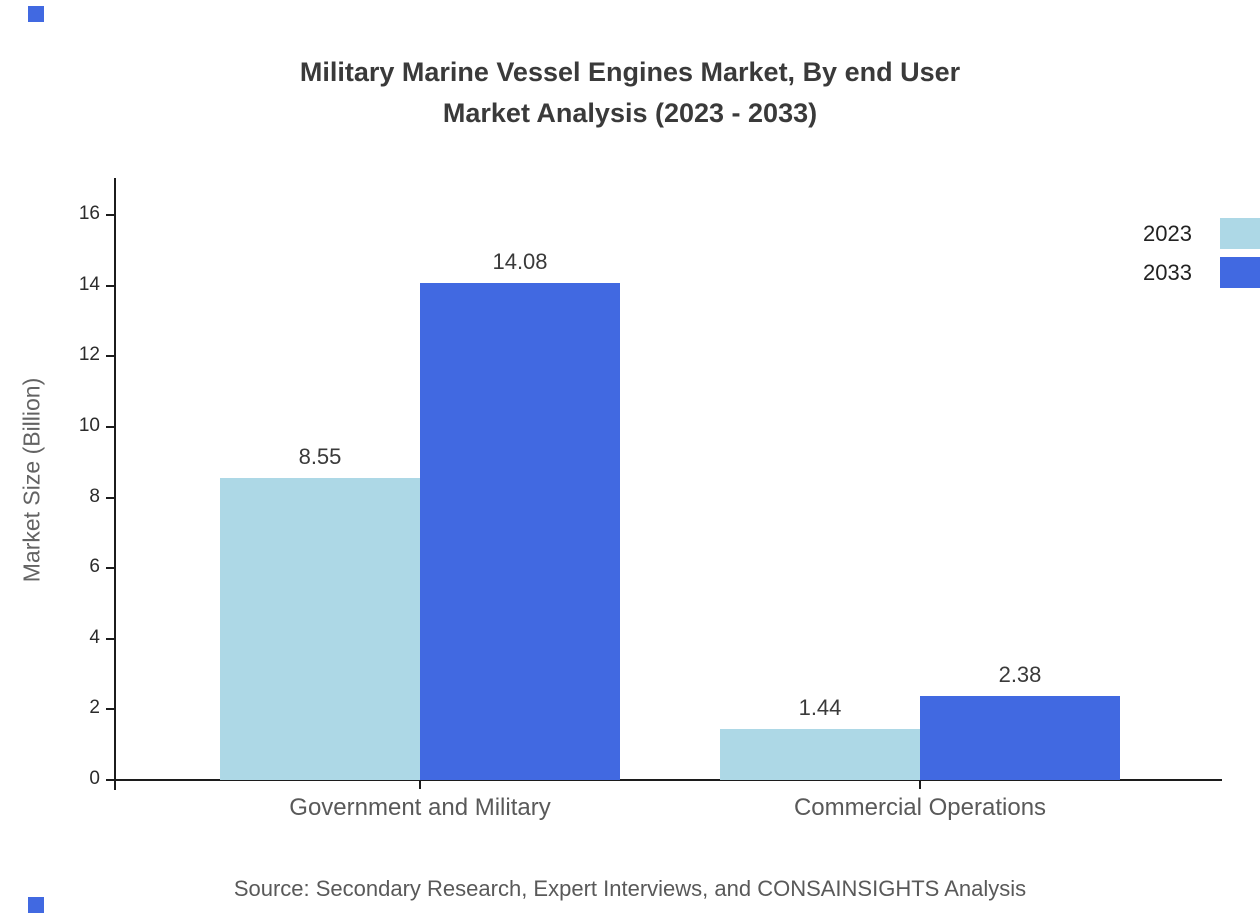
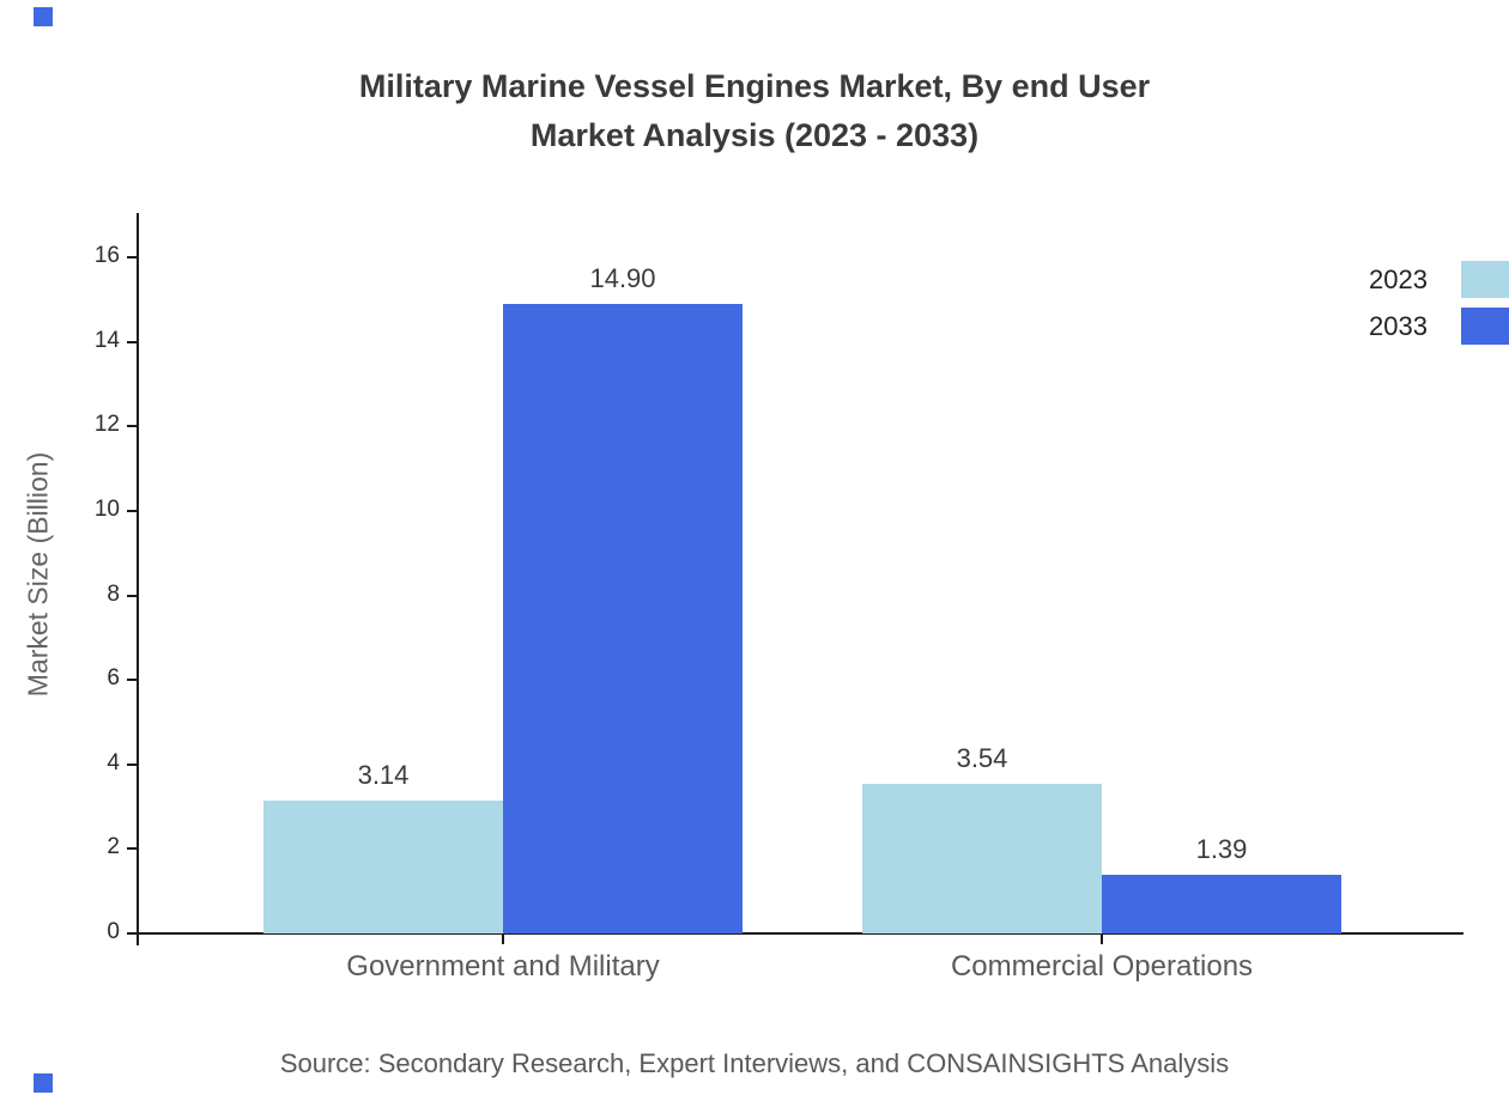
2023/Government and Military: 8.55 -> 3.14
2033/Government and Military: 14.08 -> 14.90
2023/Commercial Operations: 1.44 -> 3.54
2033/Commercial Operations: 2.38 -> 1.39
